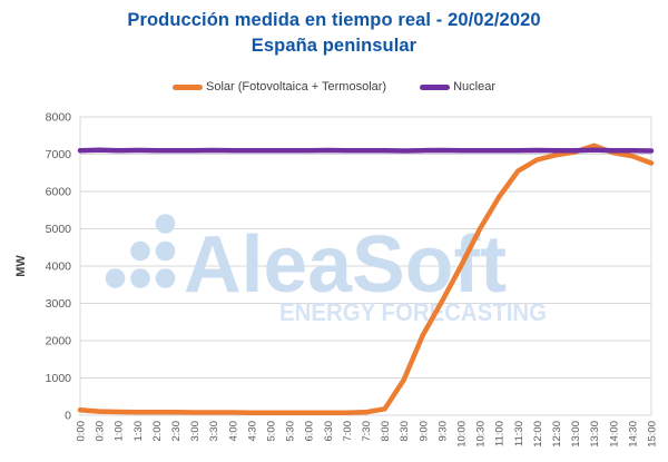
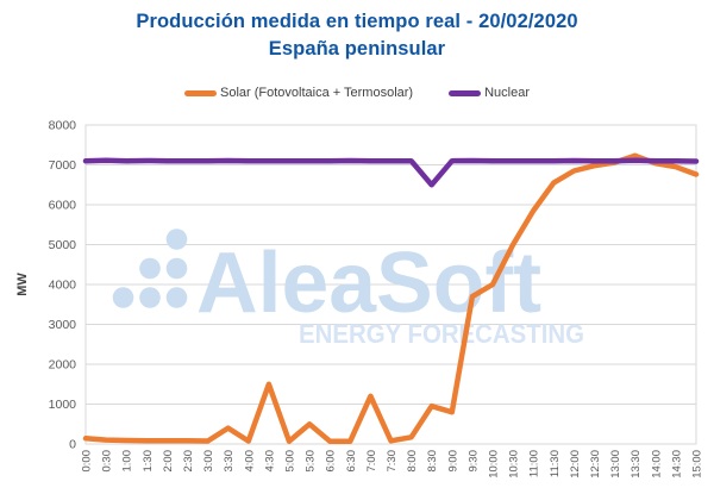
Solar (Fotovoltaica + Termosolar)/3:30: 100 -> 400
Solar (Fotovoltaica + Termosolar)/4:30: 100 -> 1500
Solar (Fotovoltaica + Termosolar)/5:30: 100 -> 500
Solar (Fotovoltaica + Termosolar)/7:00: 100 -> 1200
Nuclear/8:30: 7100 -> 6500
Solar (Fotovoltaica + Termosolar)/9:00: 2200 -> 800
Solar (Fotovoltaica + Termosolar)/9:30: 3000 -> 3700
